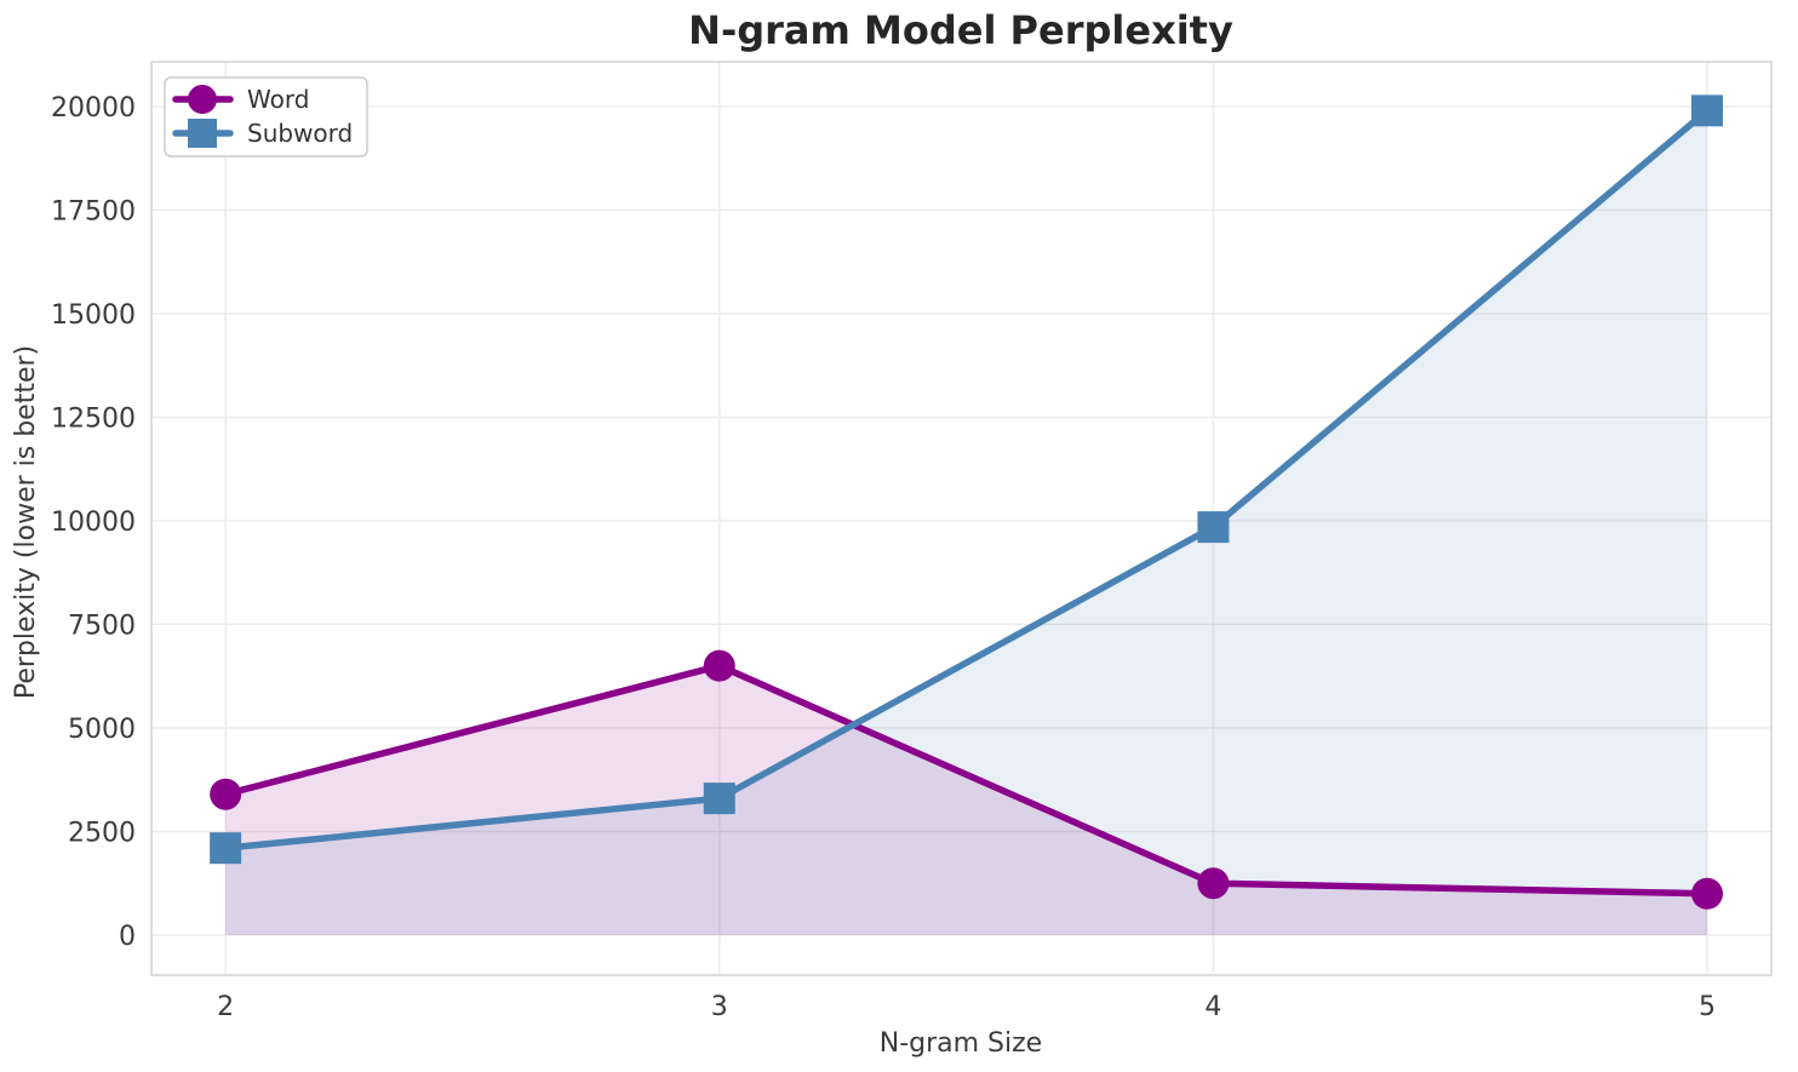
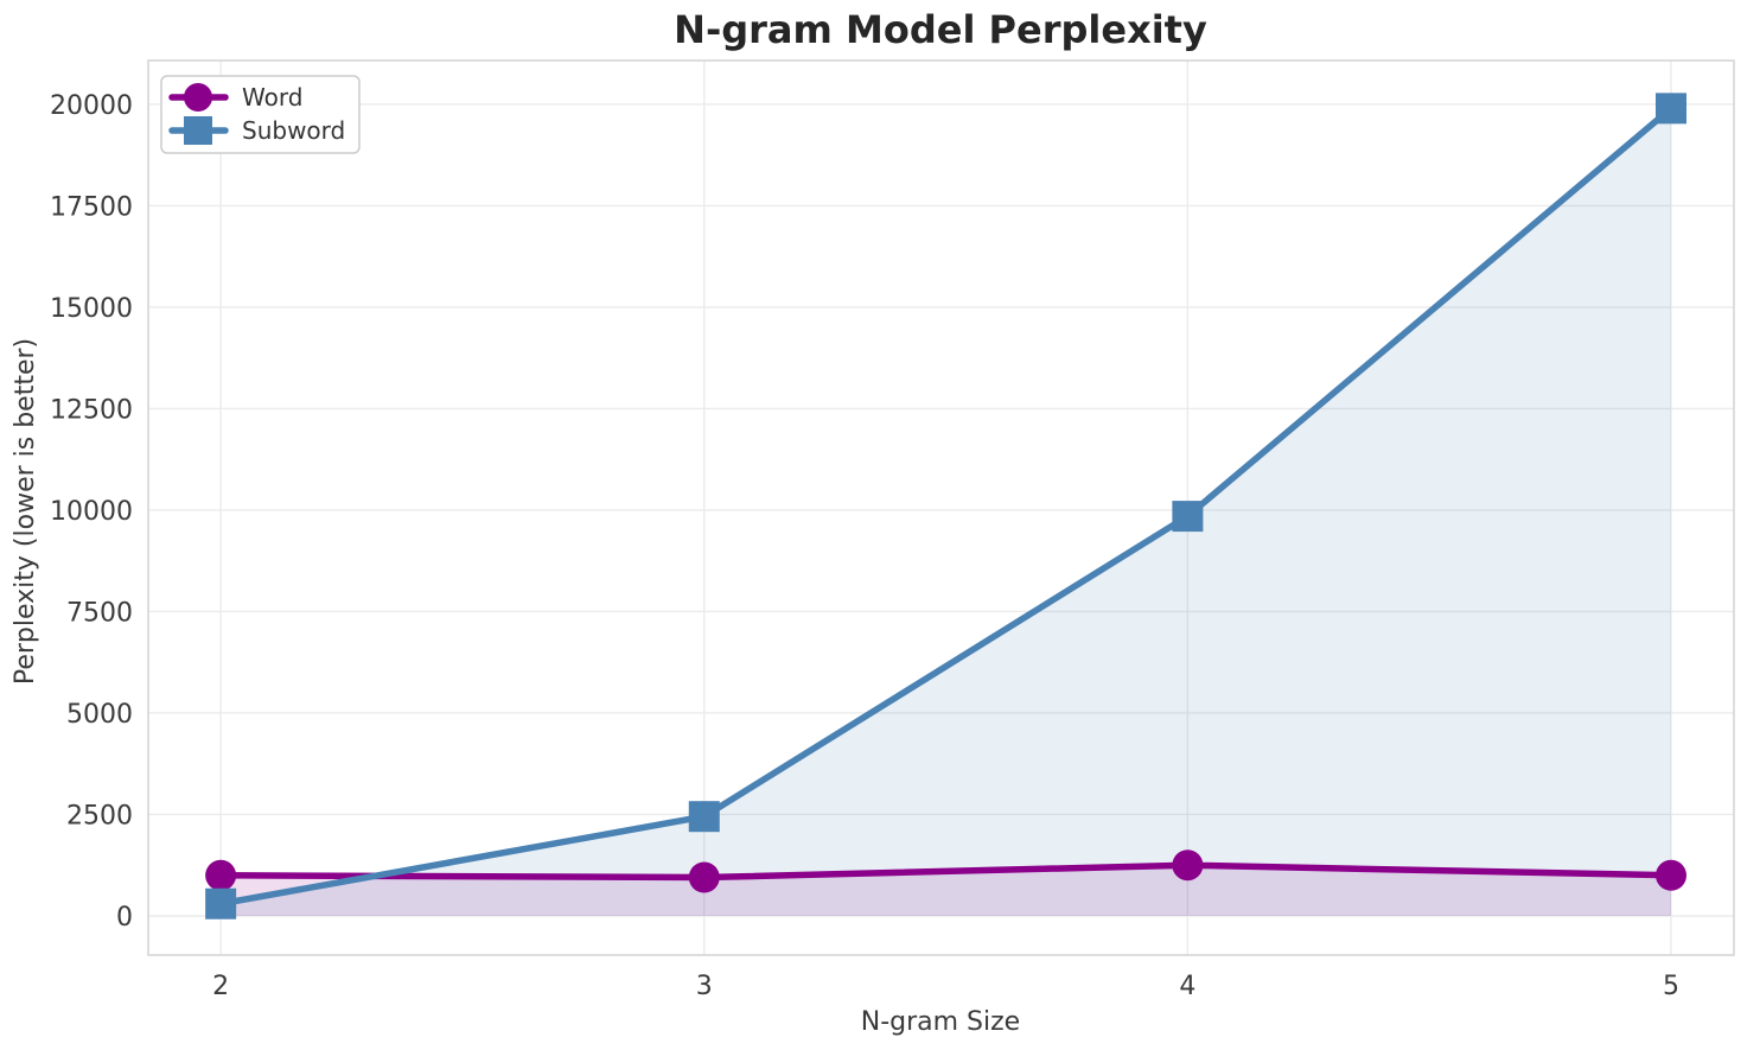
Word/2: 3400 -> 1000
Subword/2: 2100 -> 300
Word/3: 6500 -> 1000
Subword/3: 3300 -> 2400
